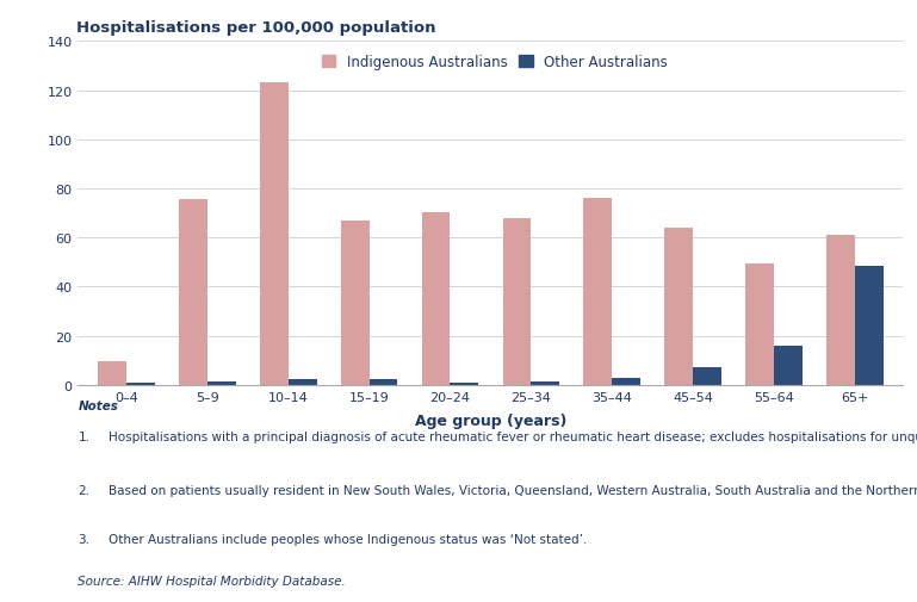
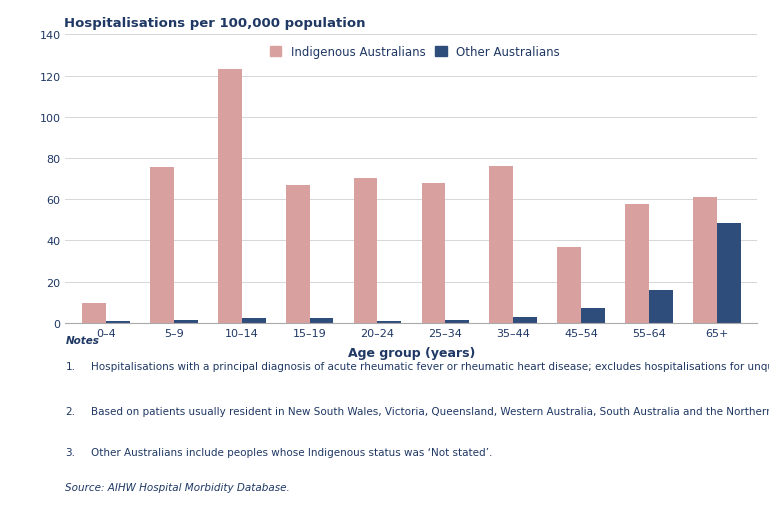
Indigenous Australians/45–54: 64.0 -> 37.0
Indigenous Australians/55–64: 49.5 -> 57.5
